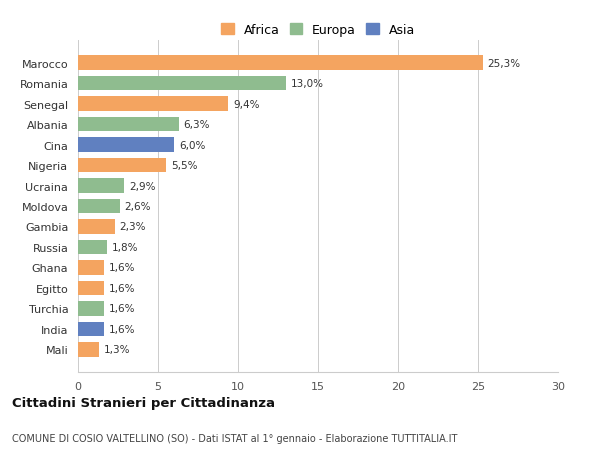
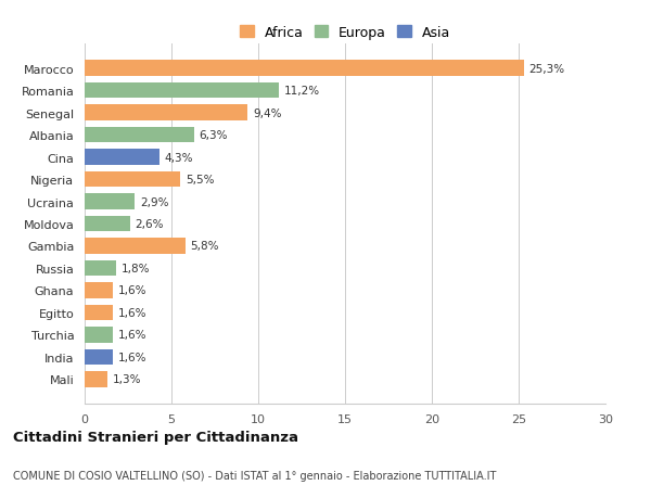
Romania: 13,0% -> 11,2%
Cina: 6,0% -> 4,3%
Gambia: 2,3% -> 5,8%
